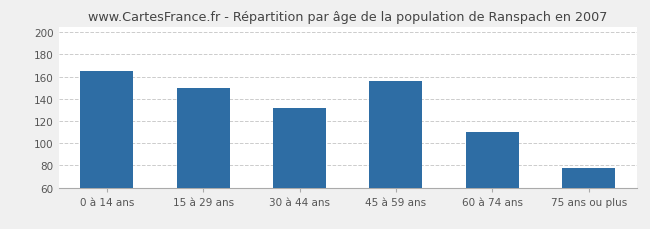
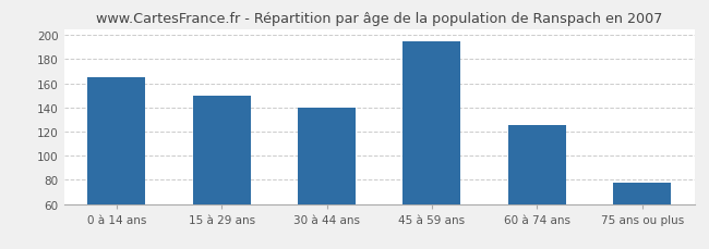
30 à 44 ans: 132 -> 140
45 à 59 ans: 156 -> 195
60 à 74 ans: 110 -> 125
